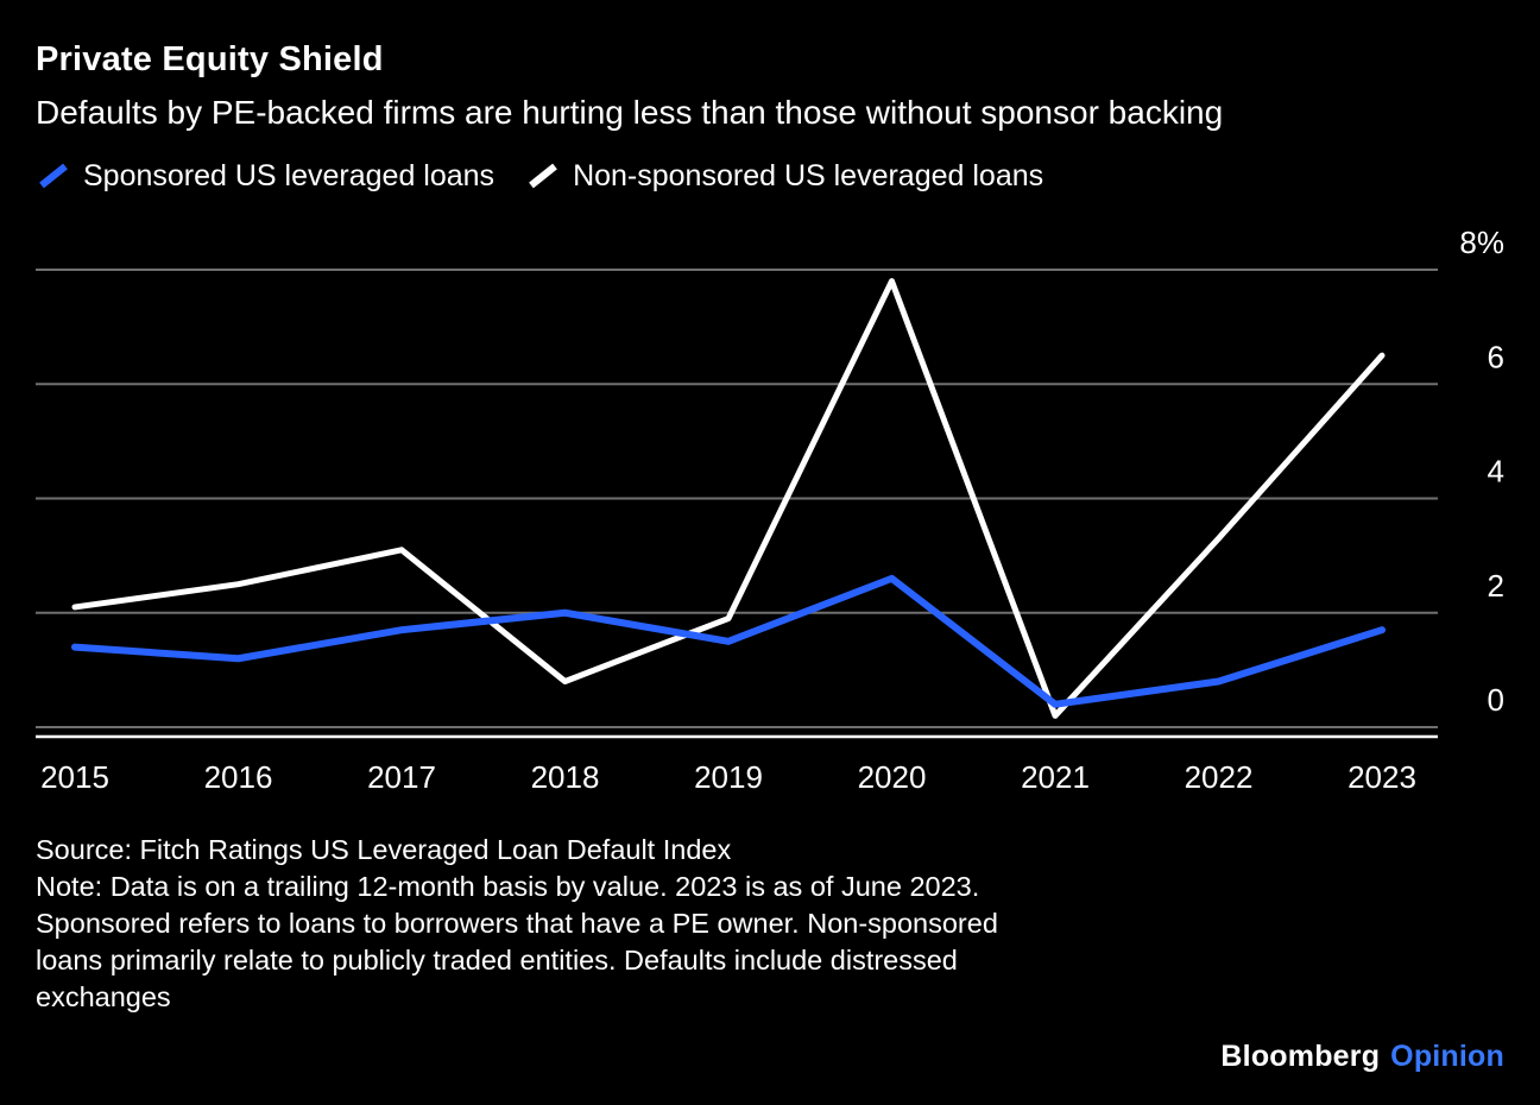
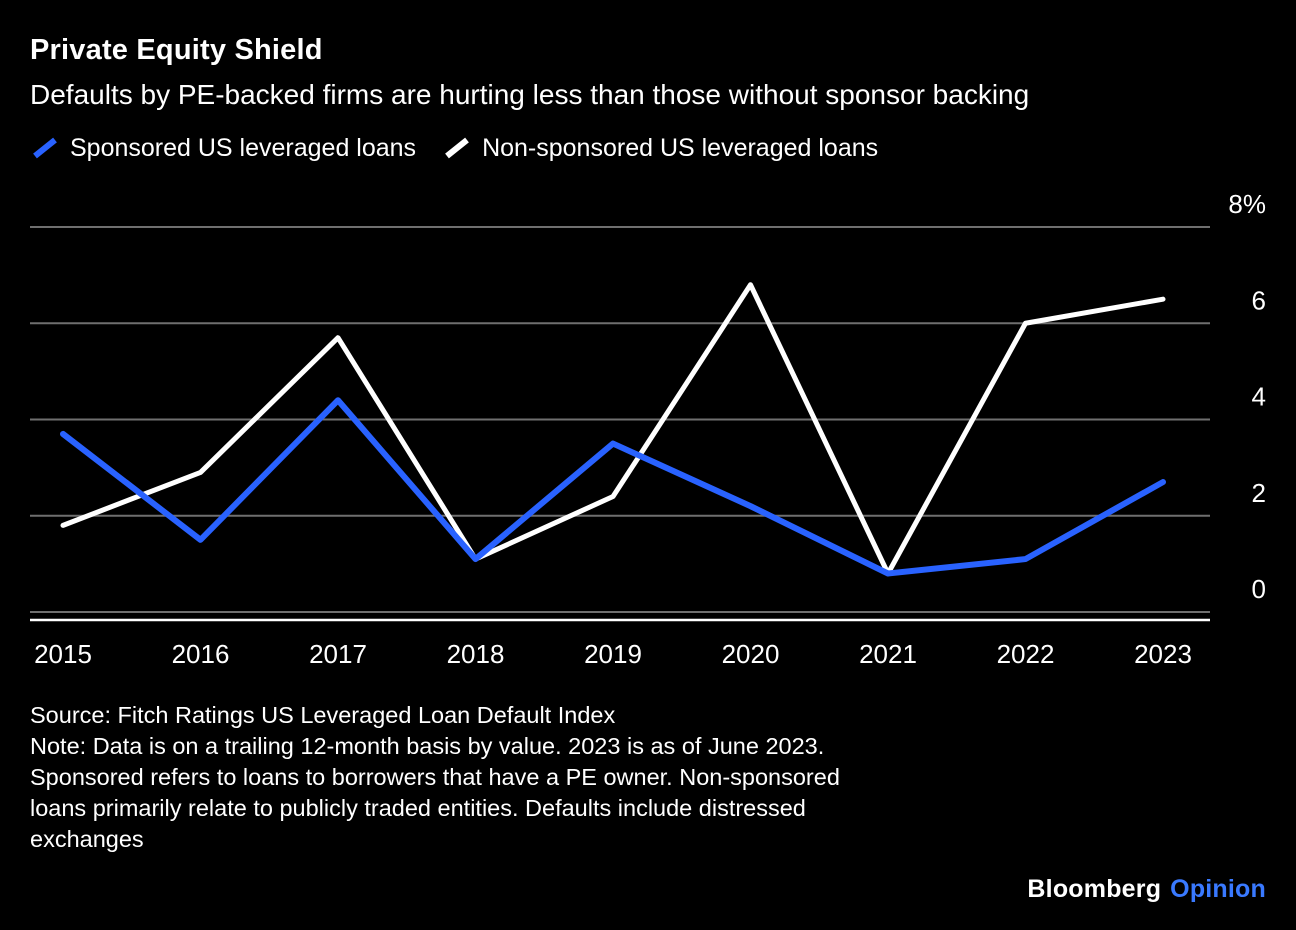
Sponsored US leveraged loans/2015: 1.4% -> 3.7%
Non-sponsored US leveraged loans/2015: 2.1% -> 1.8%
Sponsored US leveraged loans/2016: 1.2% -> 1.5%
Non-sponsored US leveraged loans/2016: 2.5% -> 2.9%
Sponsored US leveraged loans/2017: 1.7% -> 4.4%
Non-sponsored US leveraged loans/2017: 3.1% -> 5.7%
Sponsored US leveraged loans/2018: 2.0% -> 1.1%
Non-sponsored US leveraged loans/2018: 0.8% -> 1.1%
Sponsored US leveraged loans/2019: 1.5% -> 3.5%
Non-sponsored US leveraged loans/2019: 1.9% -> 2.4%
Sponsored US leveraged loans/2020: 2.6% -> 2.2%
Non-sponsored US leveraged loans/2020: 7.8% -> 6.8%
Sponsored US leveraged loans/2021: 0.4% -> 0.8%
Non-sponsored US leveraged loans/2021: 0.2% -> 0.8%
Sponsored US leveraged loans/2022: 0.8% -> 1.1%
Non-sponsored US leveraged loans/2022: 3.3% -> 6.0%
Sponsored US leveraged loans/2023: 1.7% -> 2.7%
